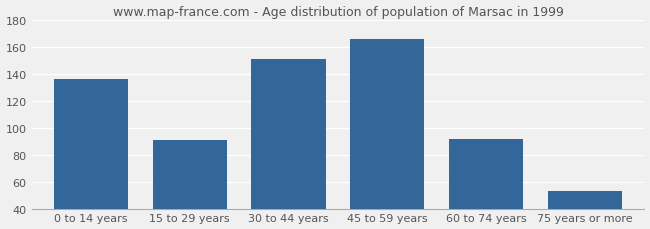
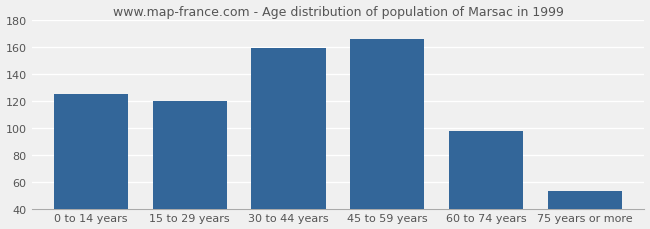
0 to 14 years: 136 -> 125
15 to 29 years: 91 -> 120
30 to 44 years: 151 -> 159
60 to 74 years: 92 -> 98
